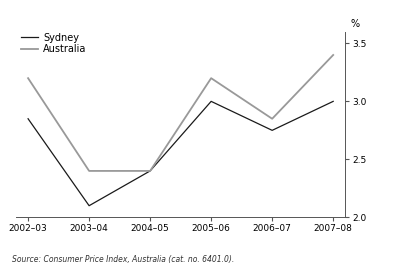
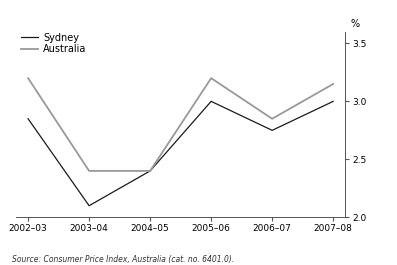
Australia/2007–08: 3.40 -> 3.15
